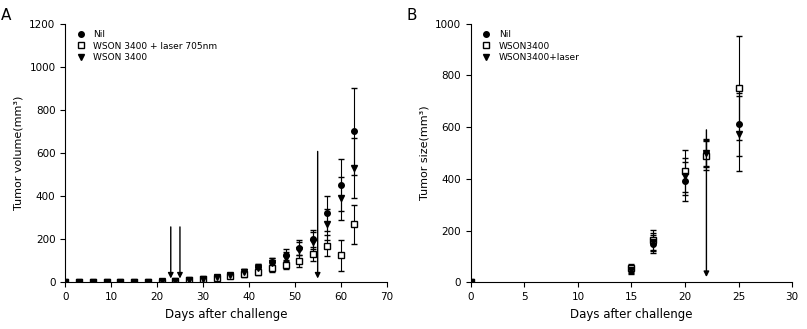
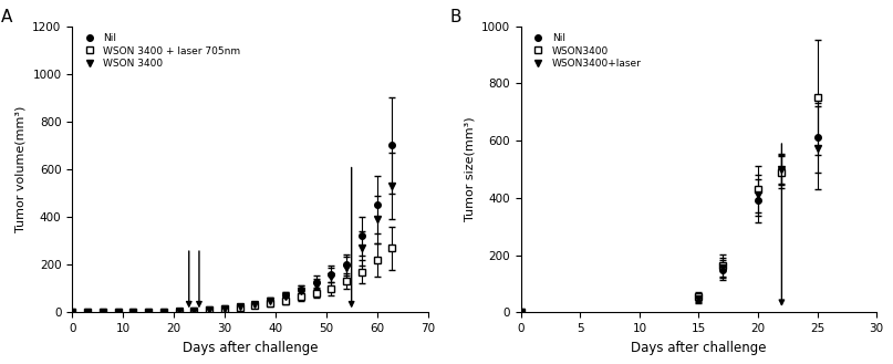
WSON 3400 + laser 705nm/60: 125 -> 220
